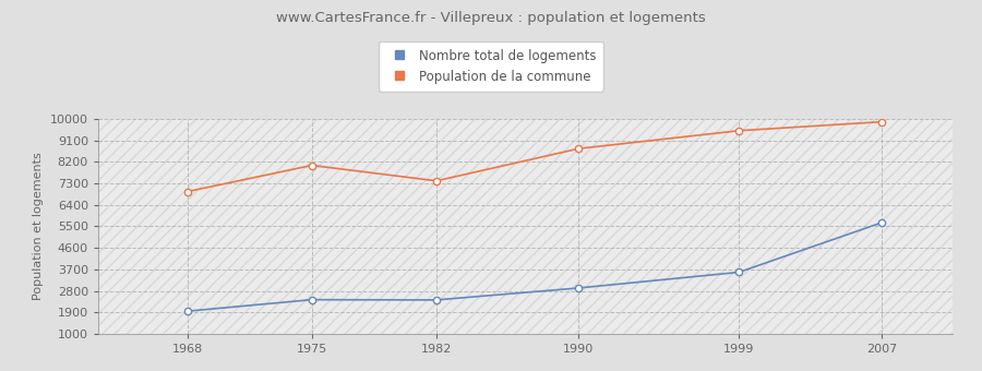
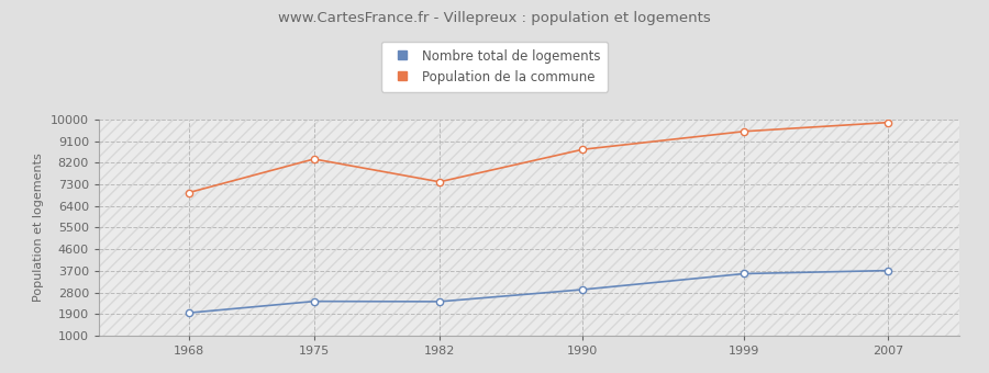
Population de la commune/1975: 8050 -> 8350
Nombre total de logements/2007: 5650 -> 3710
